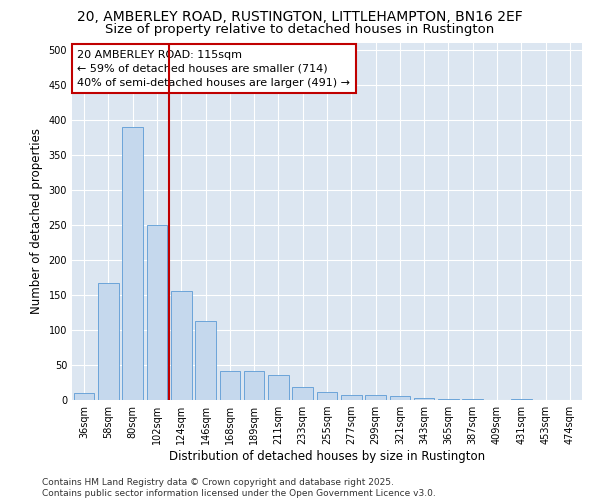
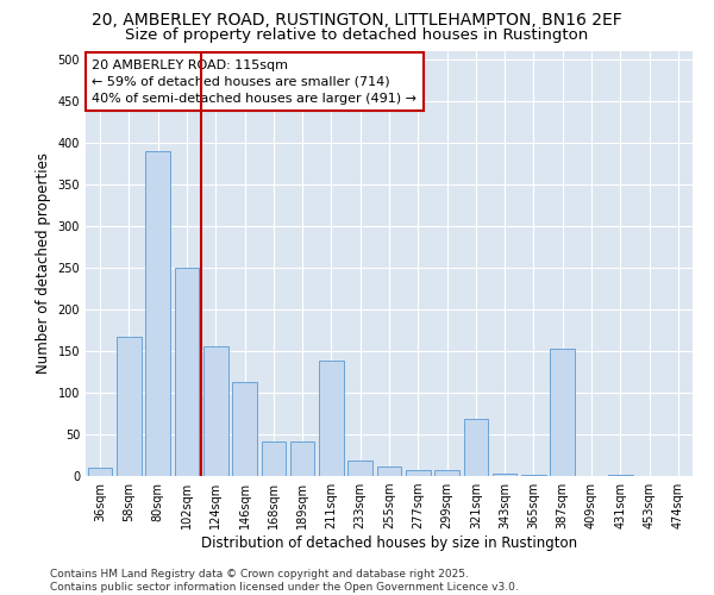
211sqm: 35 -> 138
321sqm: 5 -> 68
387sqm: 1 -> 152
